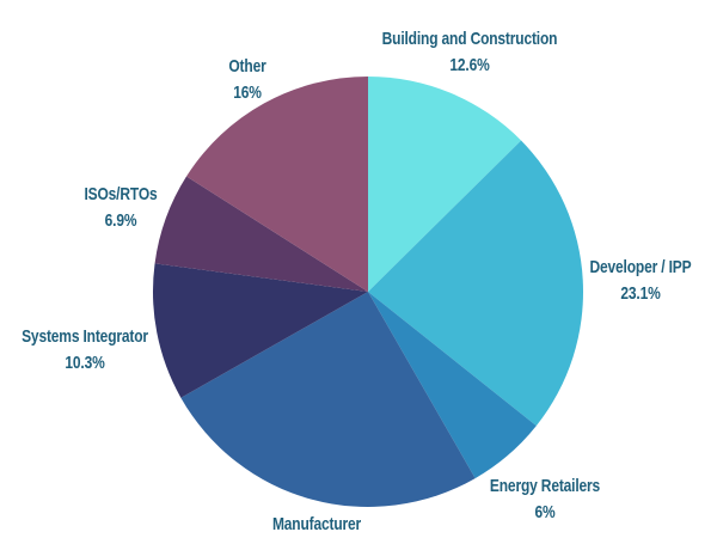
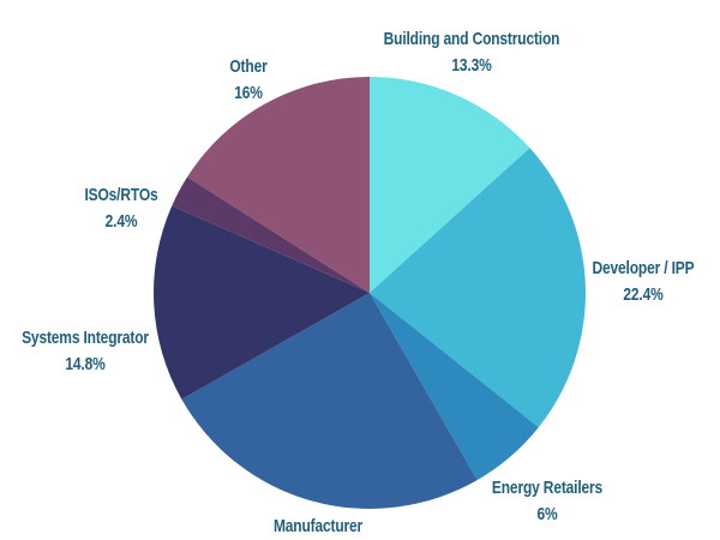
Building and Construction: 12.6% -> 13.3%
Developer / IPP: 23.1% -> 22.4%
Systems Integrator: 10.3% -> 14.8%
ISOs/RTOs: 6.9% -> 2.4%
